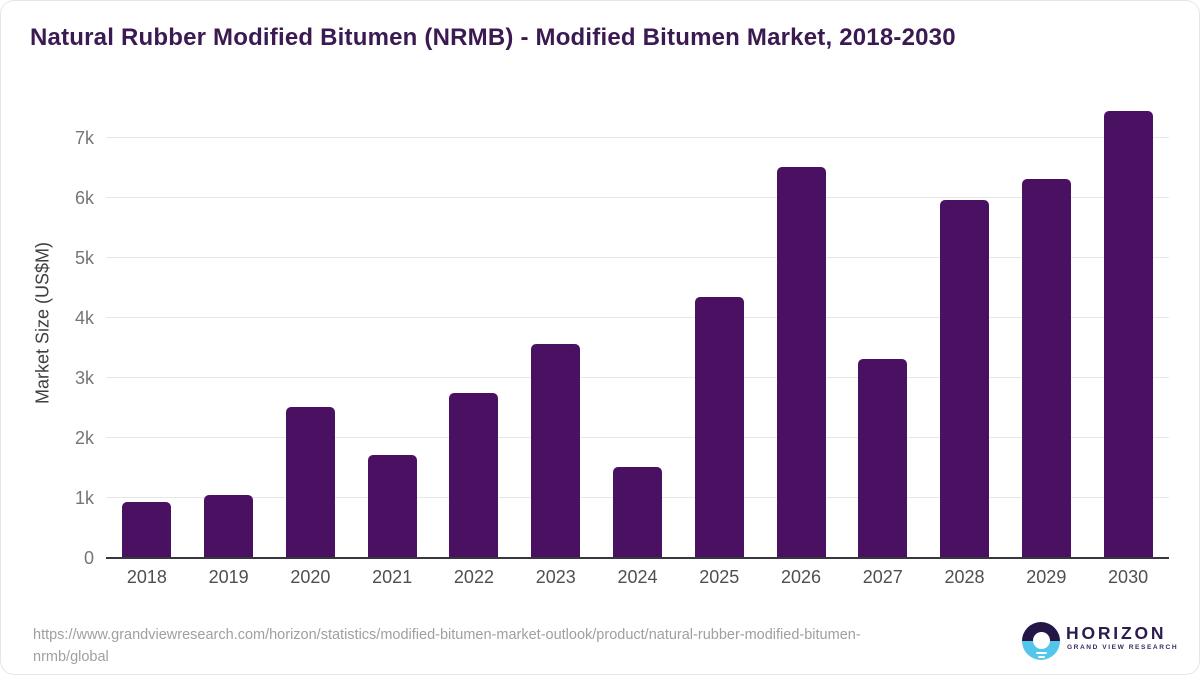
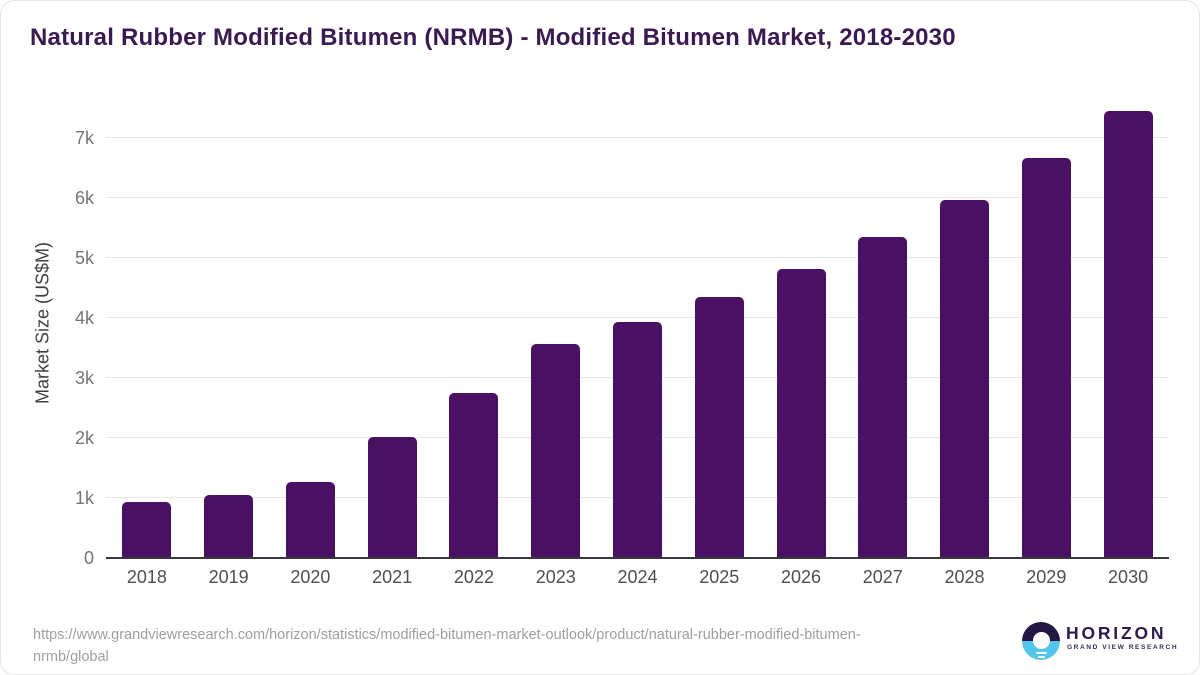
2020: 2.5k -> 1.2k
2021: 1.7k -> 2.0k
2024: 1.5k -> 3.9k
2026: 6.5k -> 4.8k
2027: 3.3k -> 5.3k
2029: 6.3k -> 6.7k
